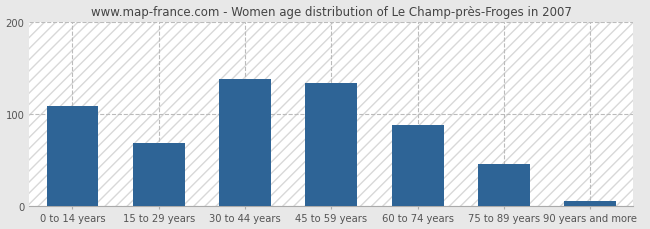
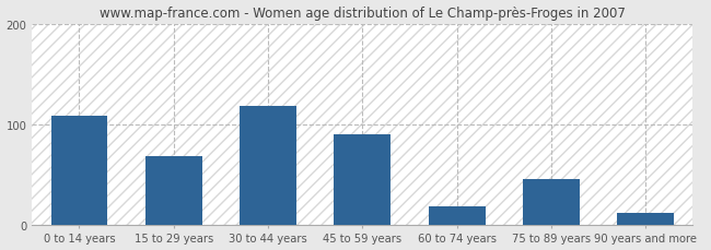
30 to 44 years: 138 -> 118
45 to 59 years: 133 -> 90
60 to 74 years: 88 -> 18
90 years and more: 5 -> 12
